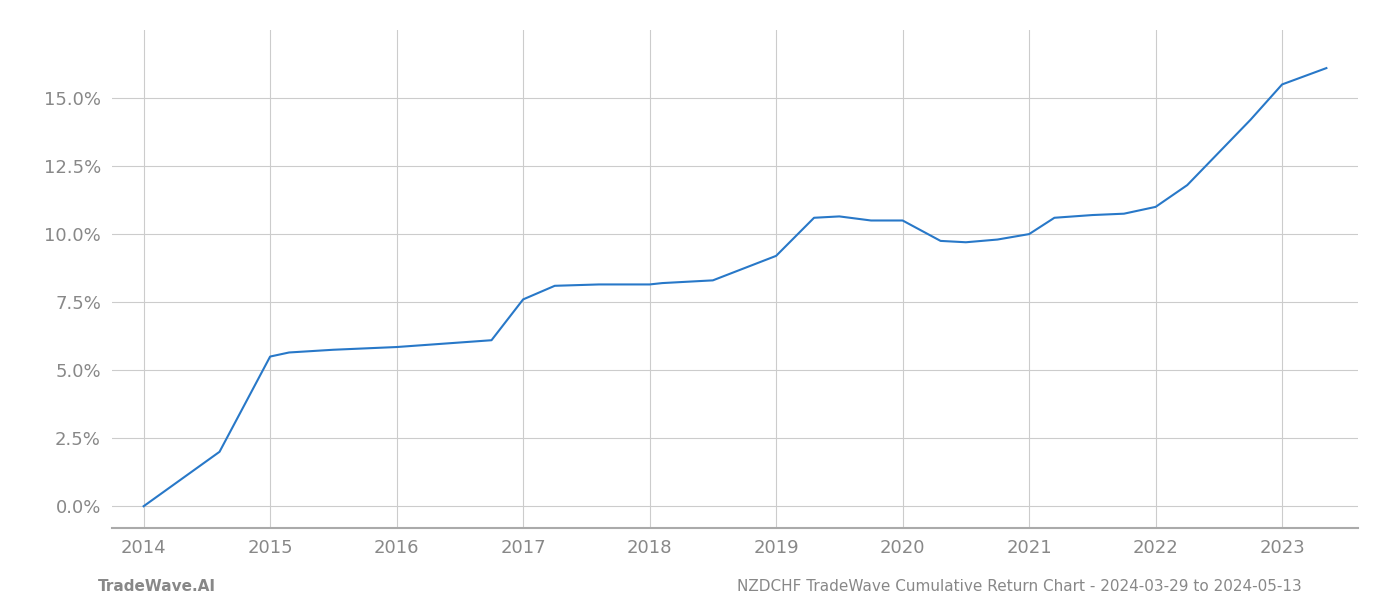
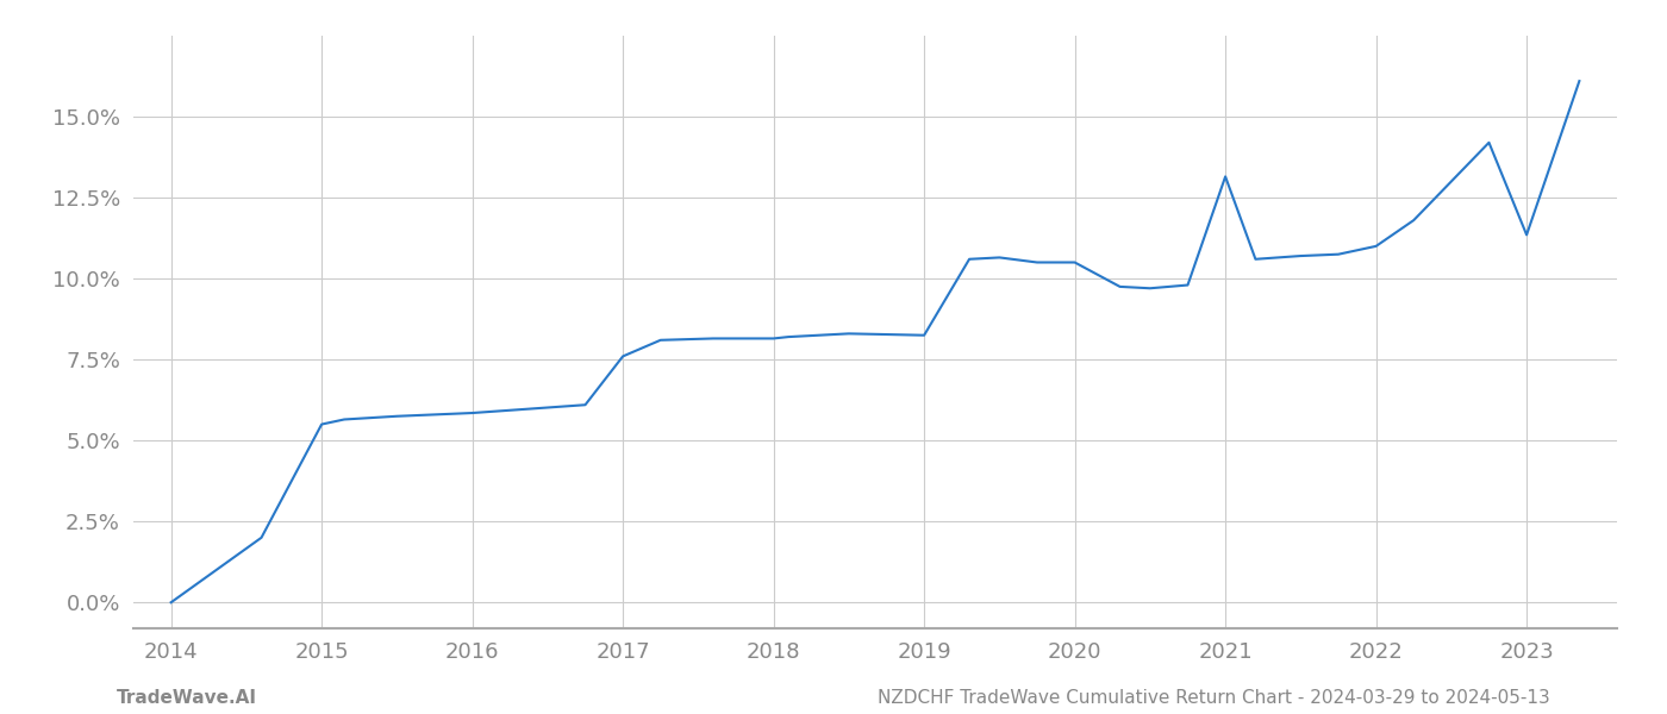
2019: 9.20% -> 8.25%
2021: 10.00% -> 13.15%
2023: 15.50% -> 11.35%
